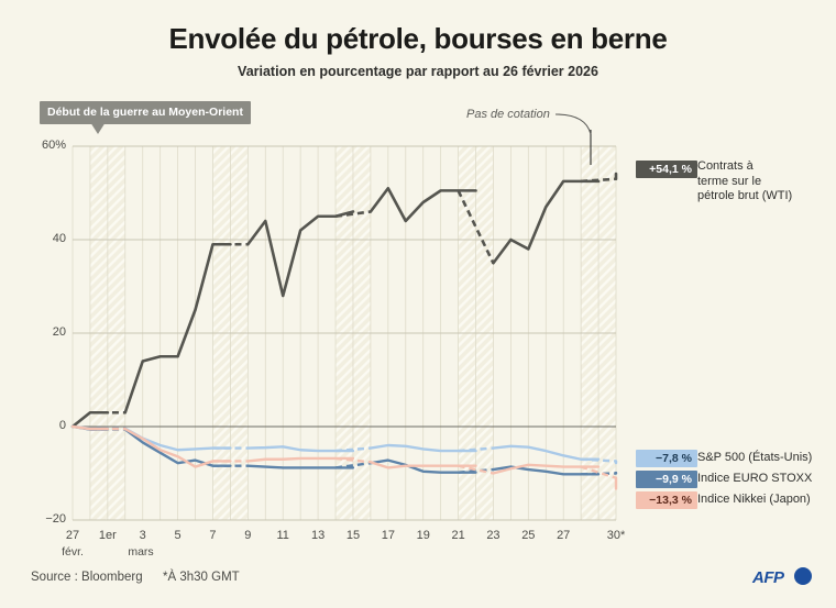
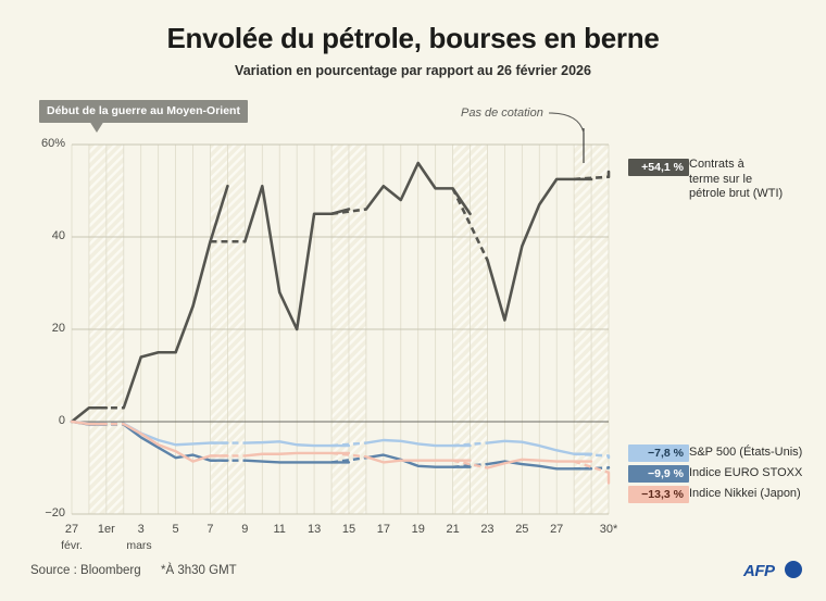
Contrats à terme sur le pétrole brut (WTI)/9: 39% -> 51%
Contrats à terme sur le pétrole brut (WTI)/11: 44% -> 51%
Contrats à terme sur le pétrole brut (WTI)/13: 42% -> 20%
Contrats à terme sur le pétrole brut (WTI)/19: 44% -> 48%
Contrats à terme sur le pétrole brut (WTI)/20: 48% -> 56%
Contrats à terme sur le pétrole brut (WTI)/23: 50% -> 45%
Contrats à terme sur le pétrole brut (WTI)/25: 40% -> 22%
